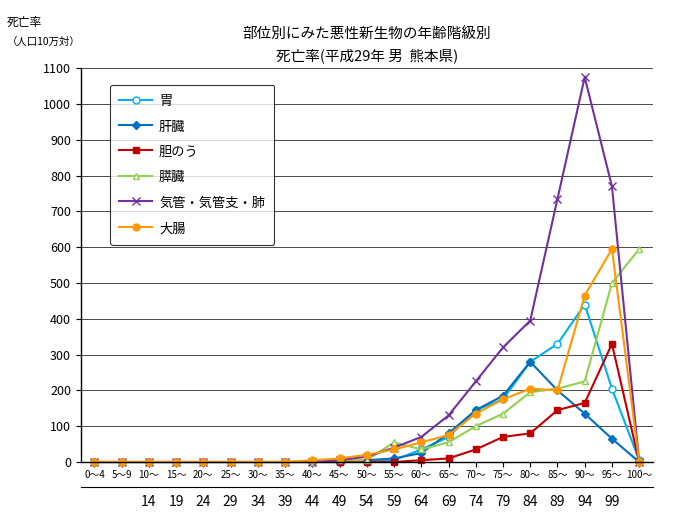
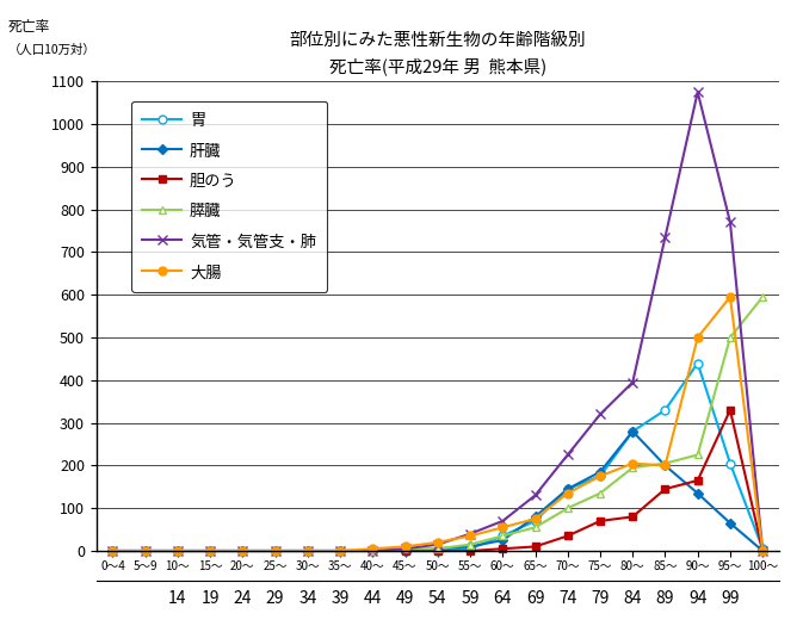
膵臓/55～: 55 -> 15
大腸/90～: 465 -> 500
